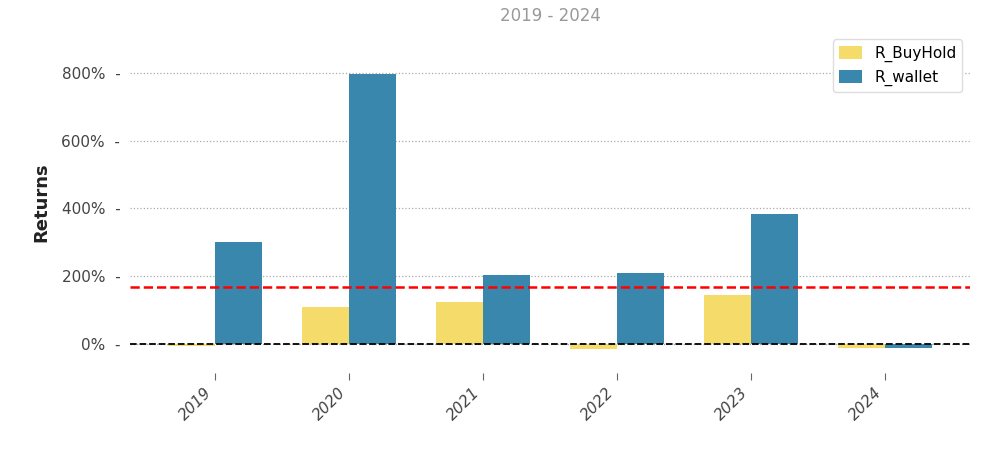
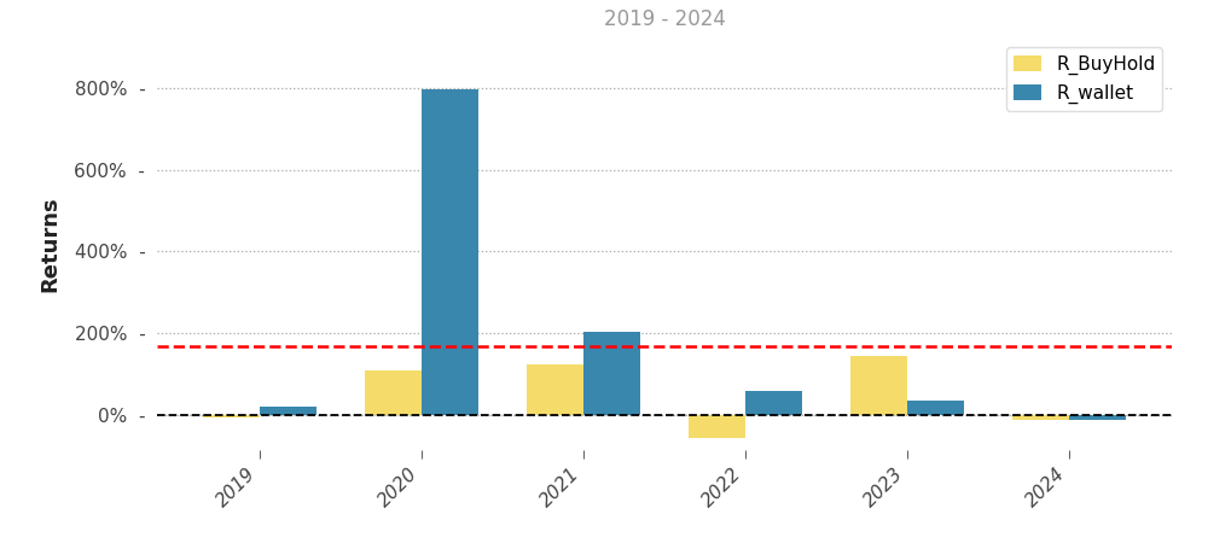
R_wallet/2019: 300%  - -> 20%  -
R_BuyHold/2022: -15%  - -> -55%  -
R_wallet/2022: 210%  - -> 60%  -
R_wallet/2023: 385%  - -> 35%  -
